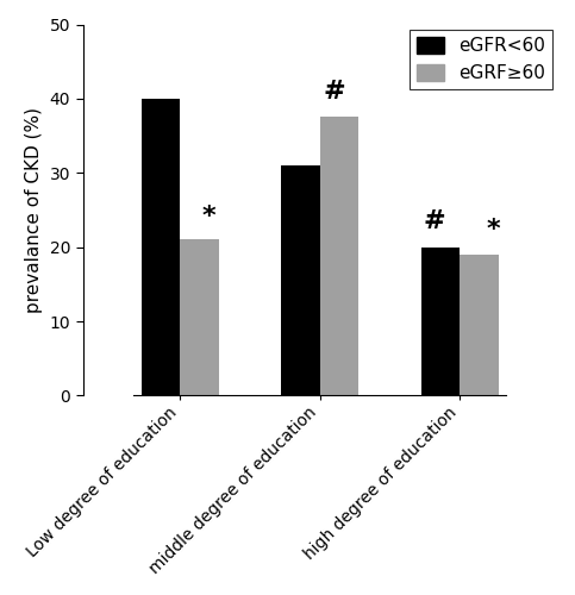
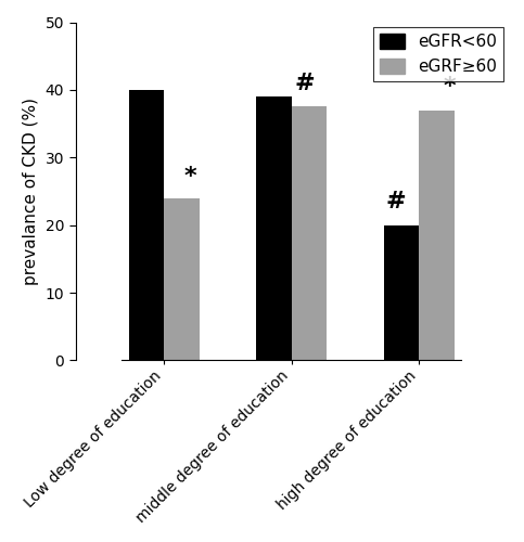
eGRF≥60/Low degree of education: 21.0 -> 24.0
eGFR<60/middle degree of education: 31 -> 39
eGRF≥60/high degree of education: 19.0 -> 37.0
